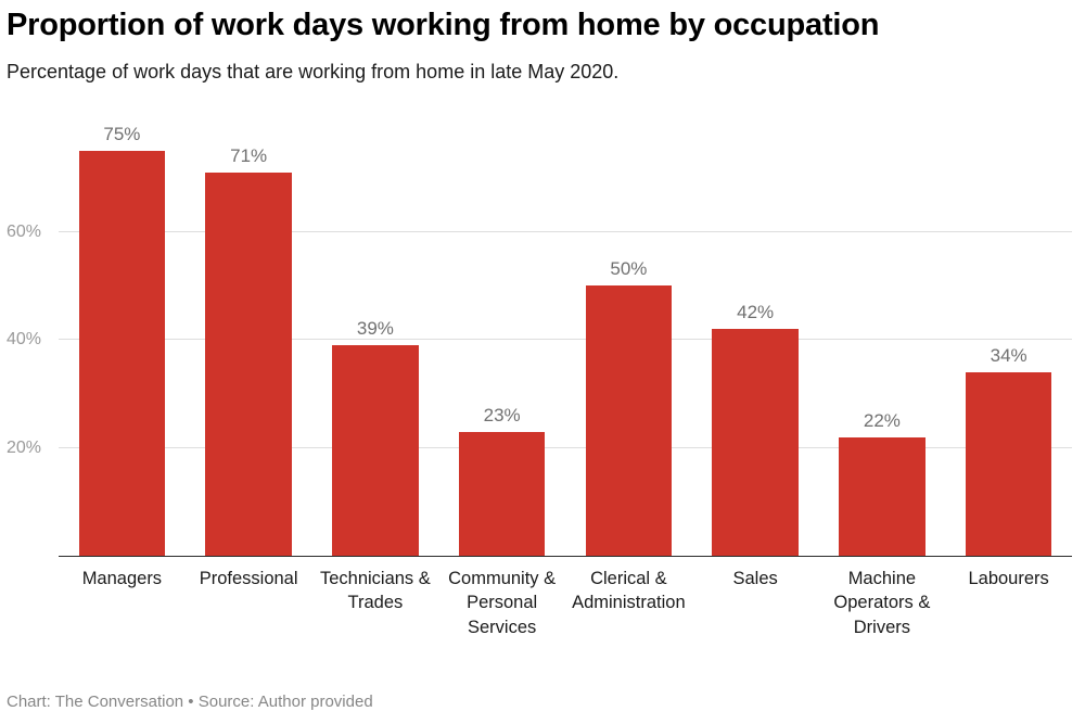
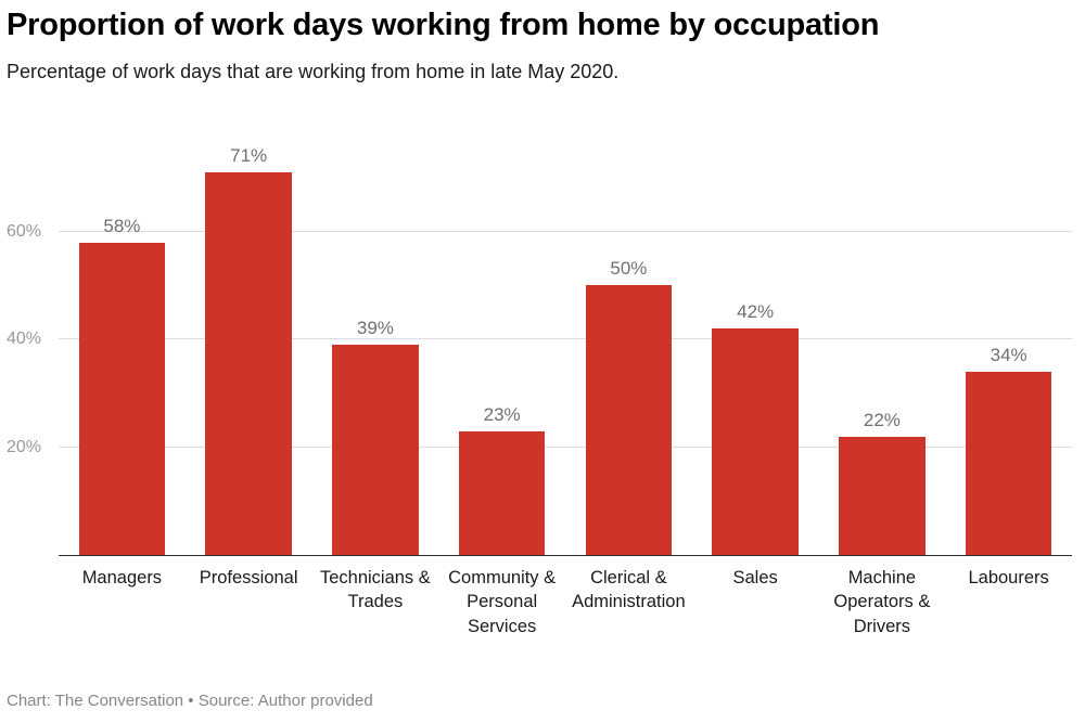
Managers: 75% -> 58%
